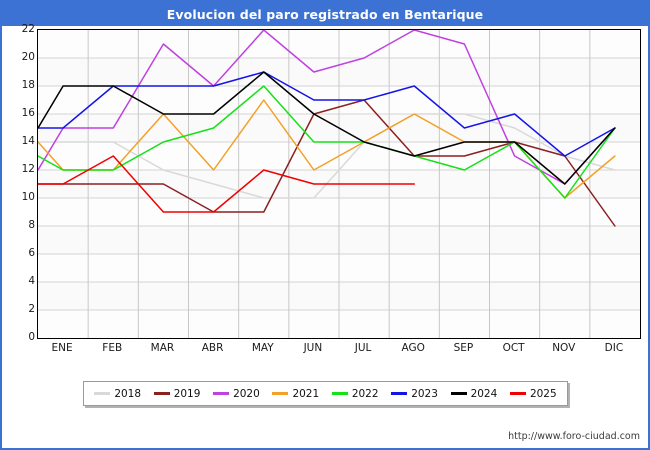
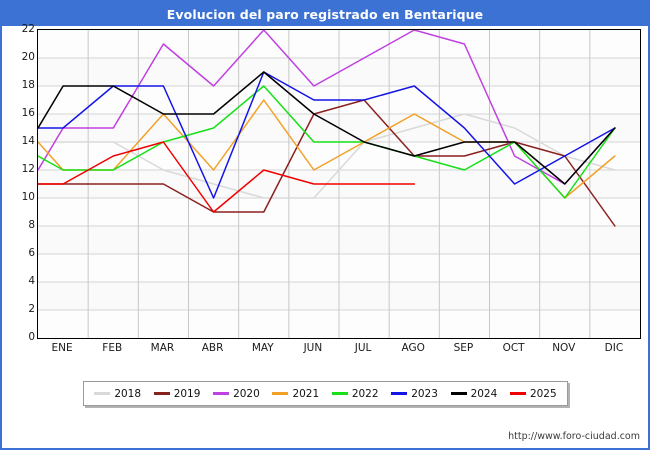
2025/MAR: 9 -> 14
2023/ABR: 18 -> 10
2020/JUN: 19 -> 18
2018/AGO: 16 -> 15
2023/OCT: 16 -> 11
